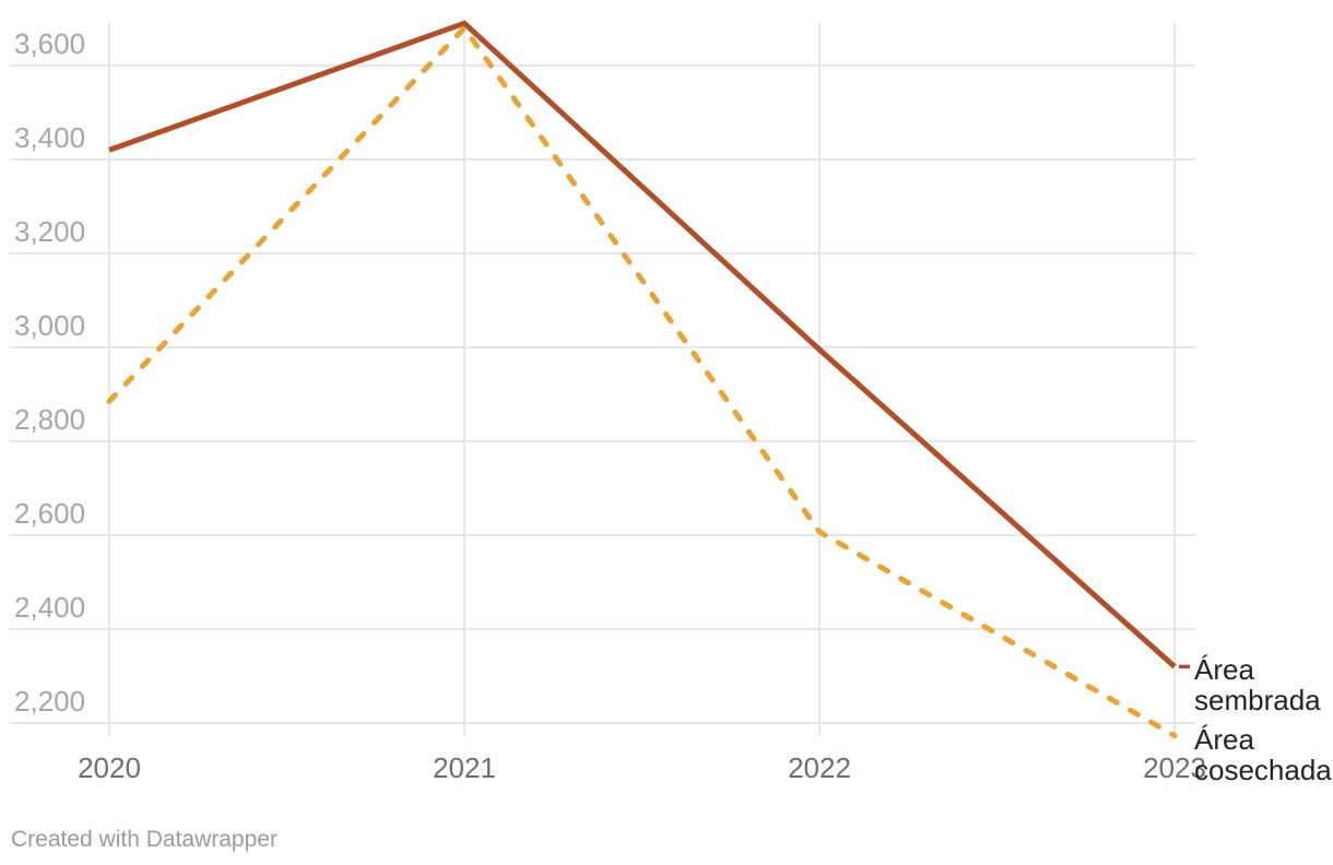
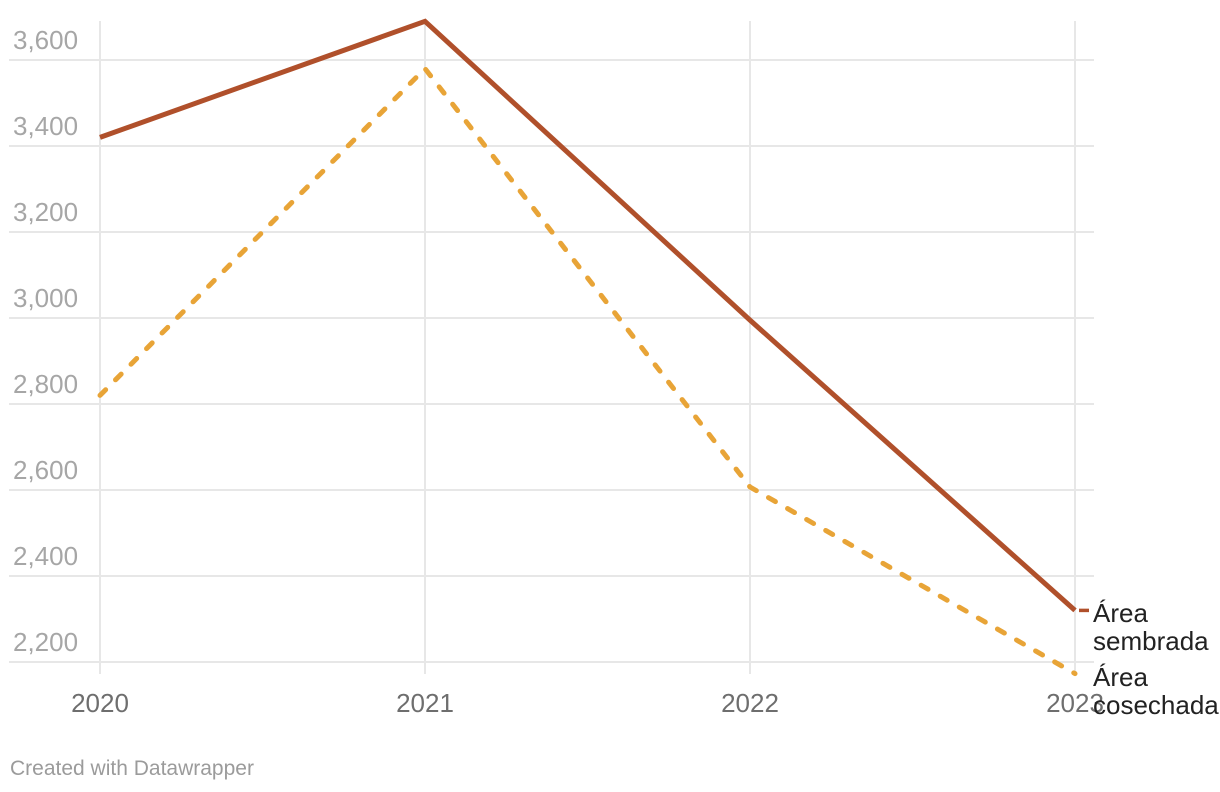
Área cosechada/2020: 2880 -> 2820
Área cosechada/2021: 3680 -> 3580
